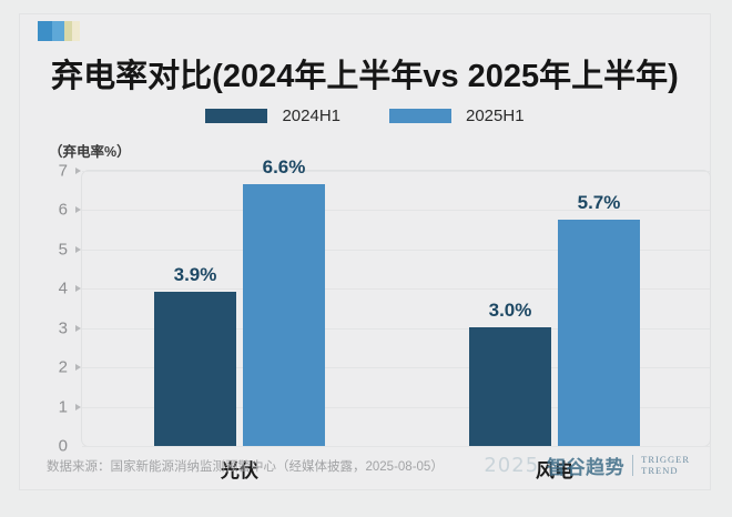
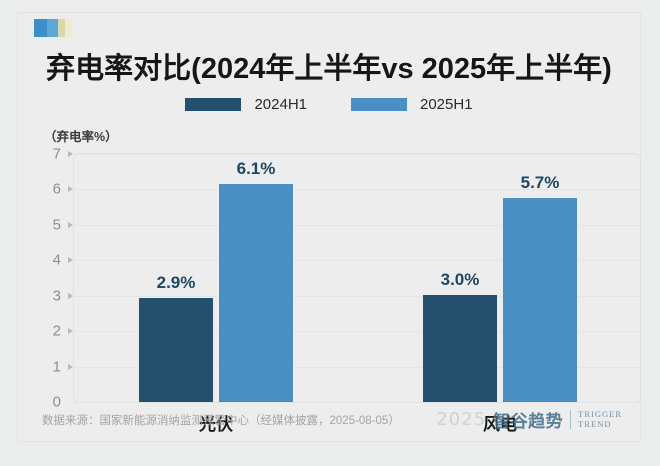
2024H1/光伏: 3.9% -> 2.9%
2025H1/光伏: 6.6% -> 6.1%
